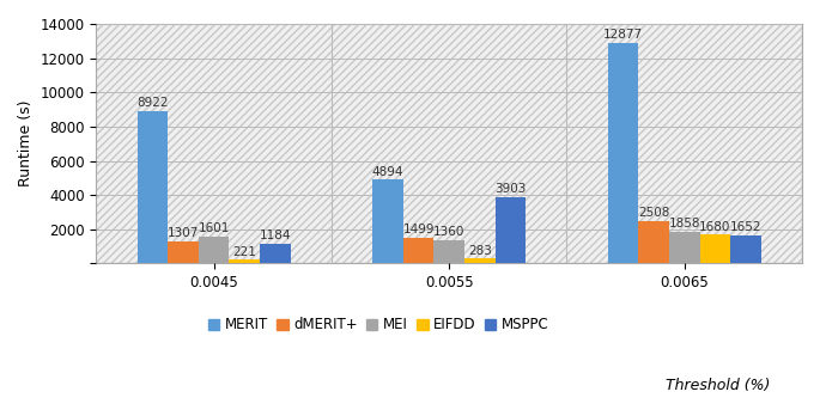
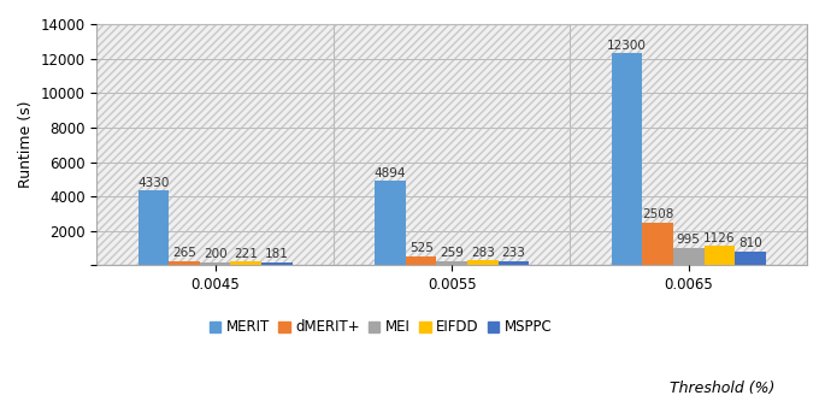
MERIT/0.0045: 8922 -> 4330
dMERIT+/0.0045: 1307 -> 265
MEI/0.0045: 1601 -> 200
MSPPC/0.0045: 1184 -> 181
dMERIT+/0.0055: 1499 -> 525
MEI/0.0055: 1360 -> 259
MSPPC/0.0055: 3903 -> 233
MERIT/0.0065: 12877 -> 12300
MEI/0.0065: 1858 -> 995
EIFDD/0.0065: 1680 -> 1126
MSPPC/0.0065: 1652 -> 810
